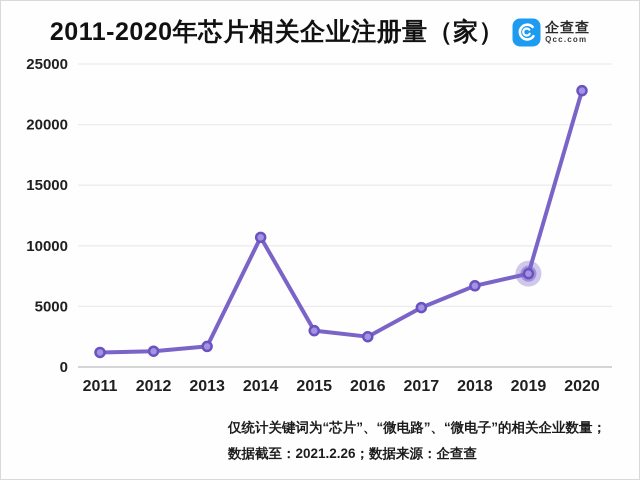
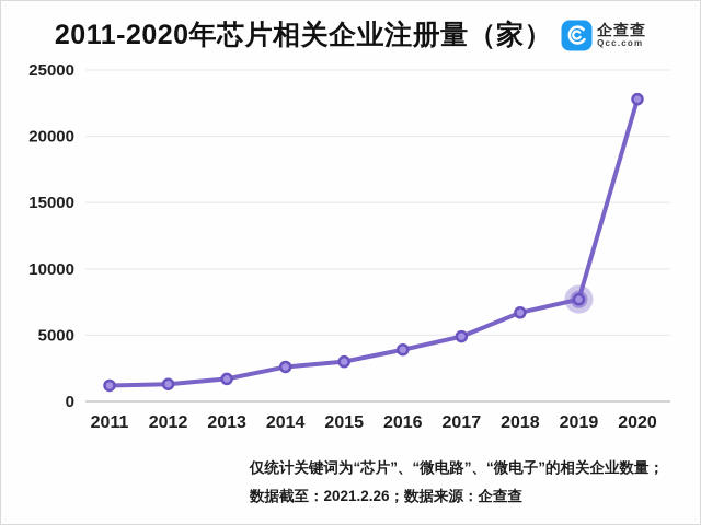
2014: 10700 -> 2600
2016: 2500 -> 3900
